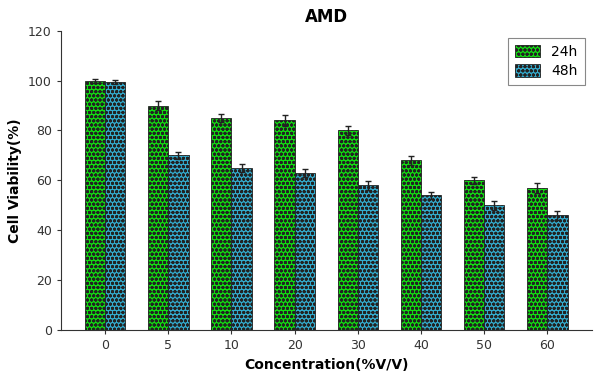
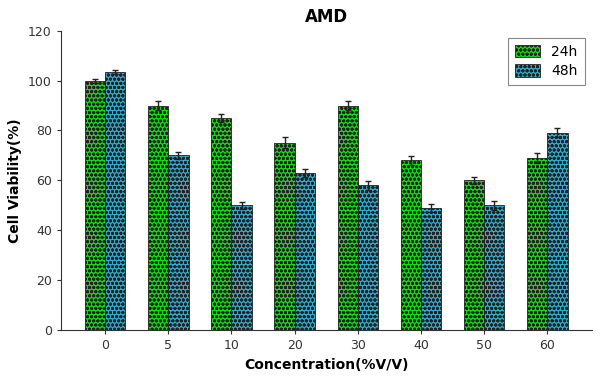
48h/0: 99.5 -> 103.5
48h/10: 65.0 -> 50.0
24h/20: 84 -> 75
24h/30: 80 -> 90
48h/40: 54.0 -> 49.0
24h/60: 57 -> 69
48h/60: 46.0 -> 79.0
